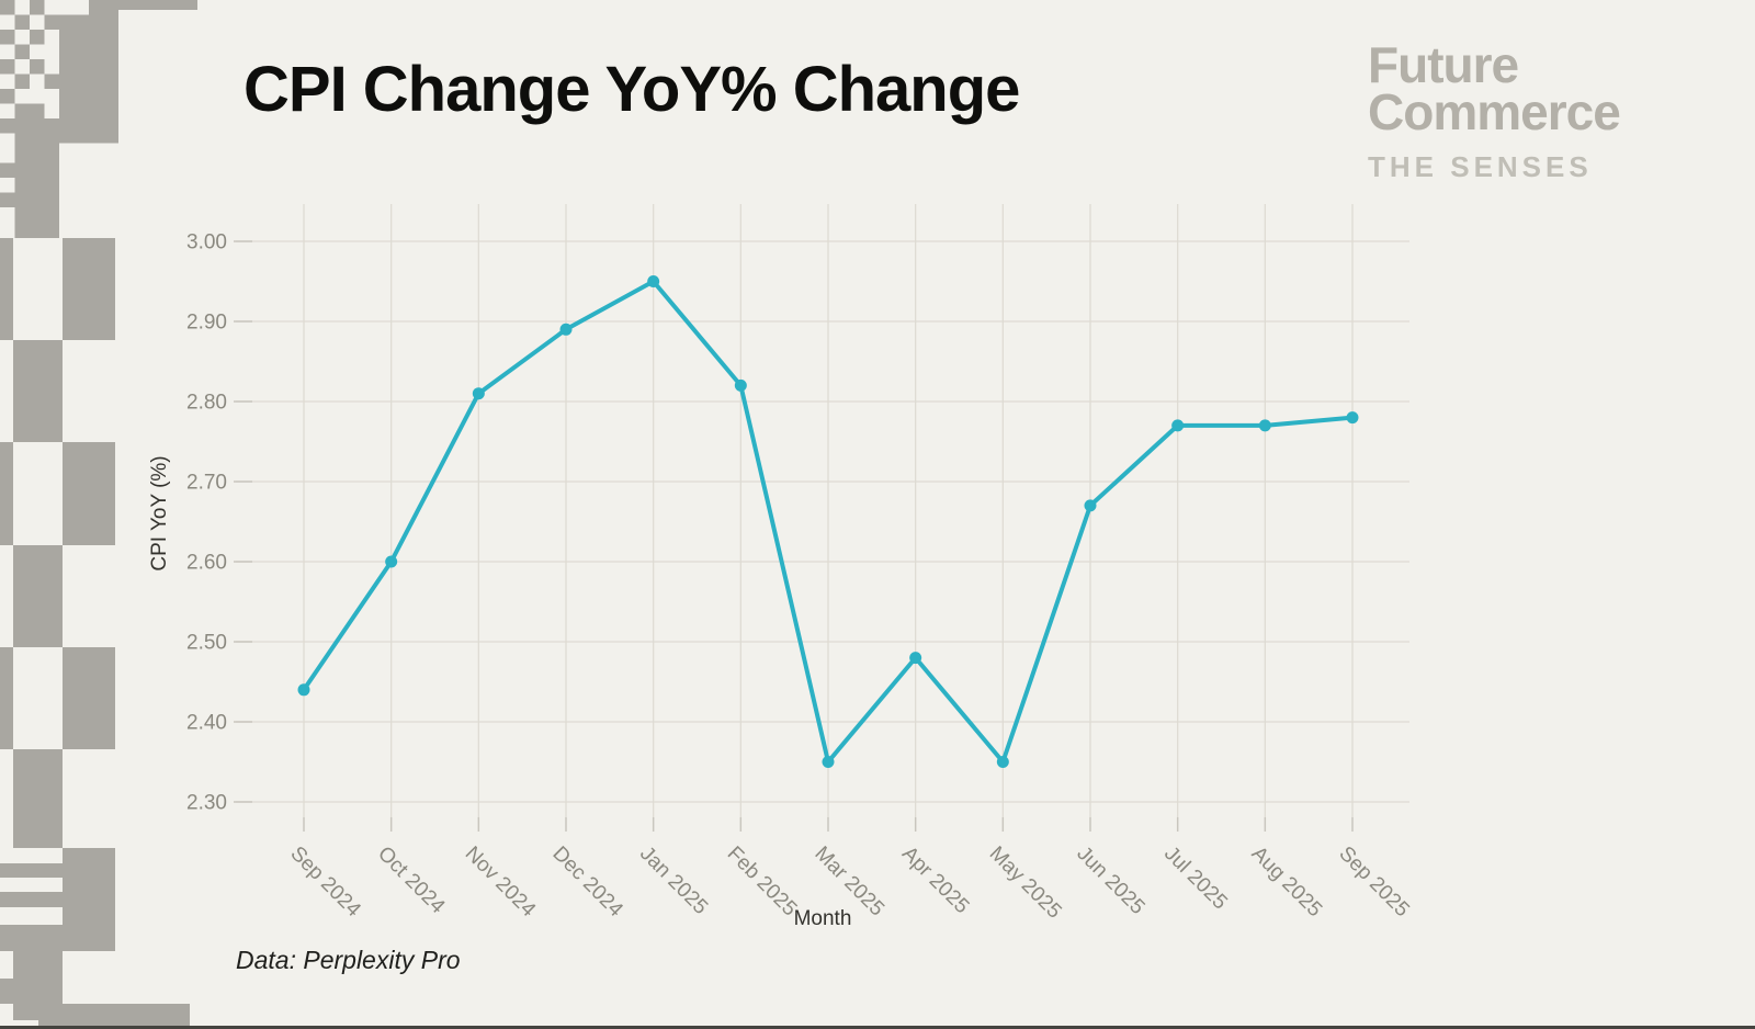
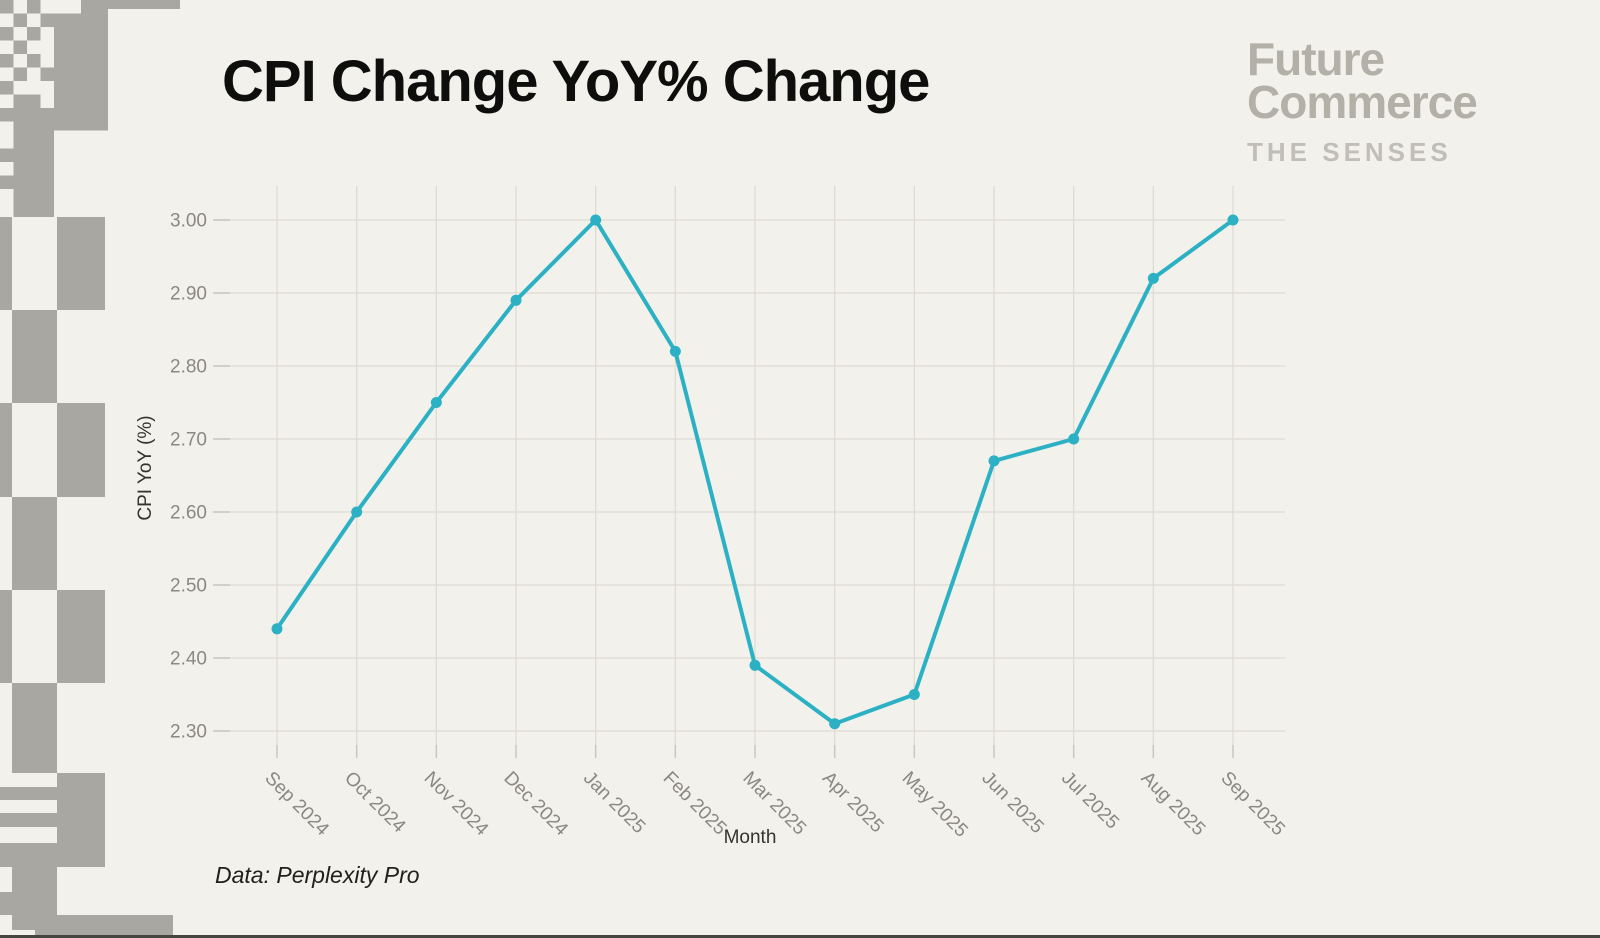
Nov 2024: 2.81 -> 2.75
Jan 2025: 2.95 -> 3.00
Mar 2025: 2.35 -> 2.39
Apr 2025: 2.48 -> 2.31
Jul 2025: 2.77 -> 2.70
Aug 2025: 2.77 -> 2.92
Sep 2025: 2.78 -> 3.00
